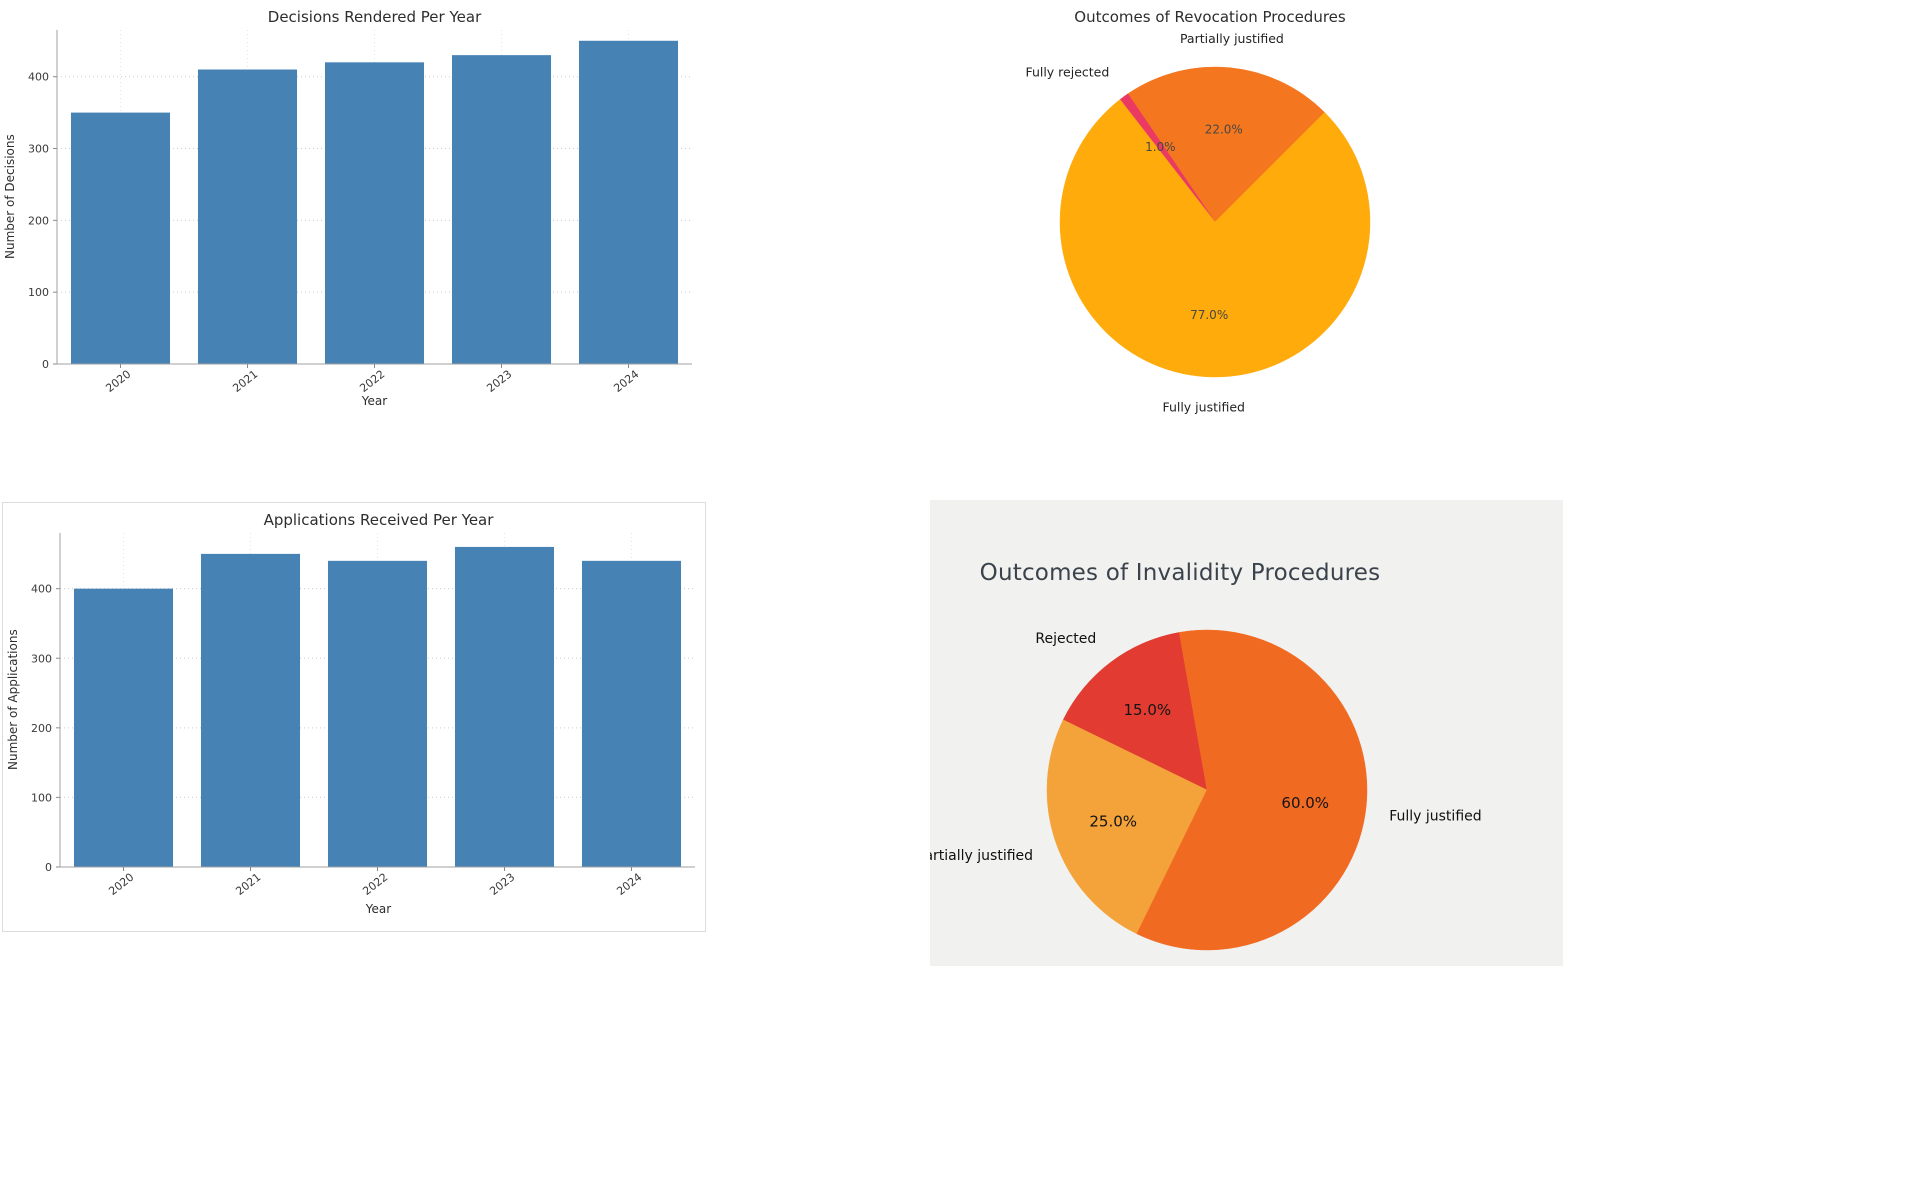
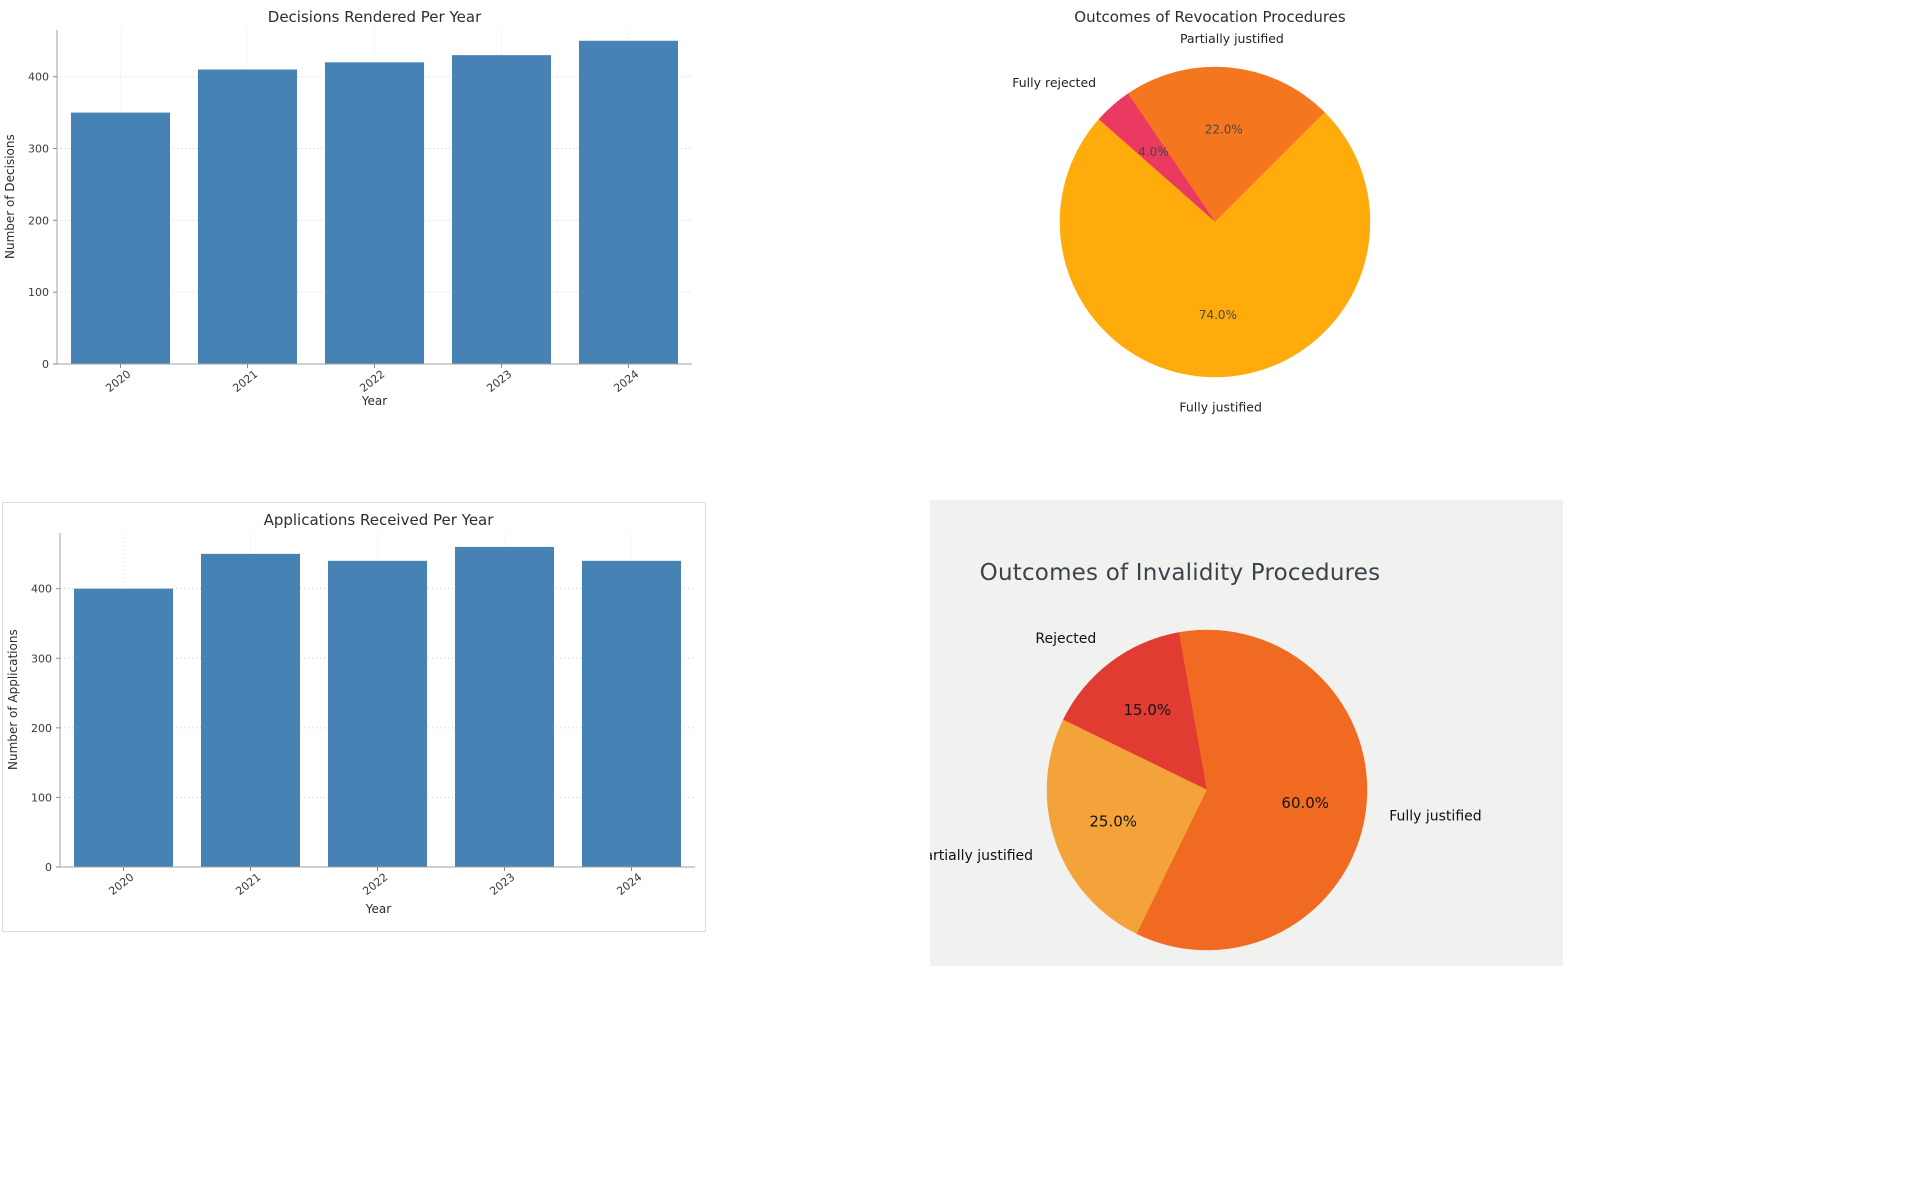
Outcomes of Revocation Procedures/Fully rejected: 1.0% -> 4.0%
Outcomes of Revocation Procedures/Fully justified: 77.0% -> 74.0%
